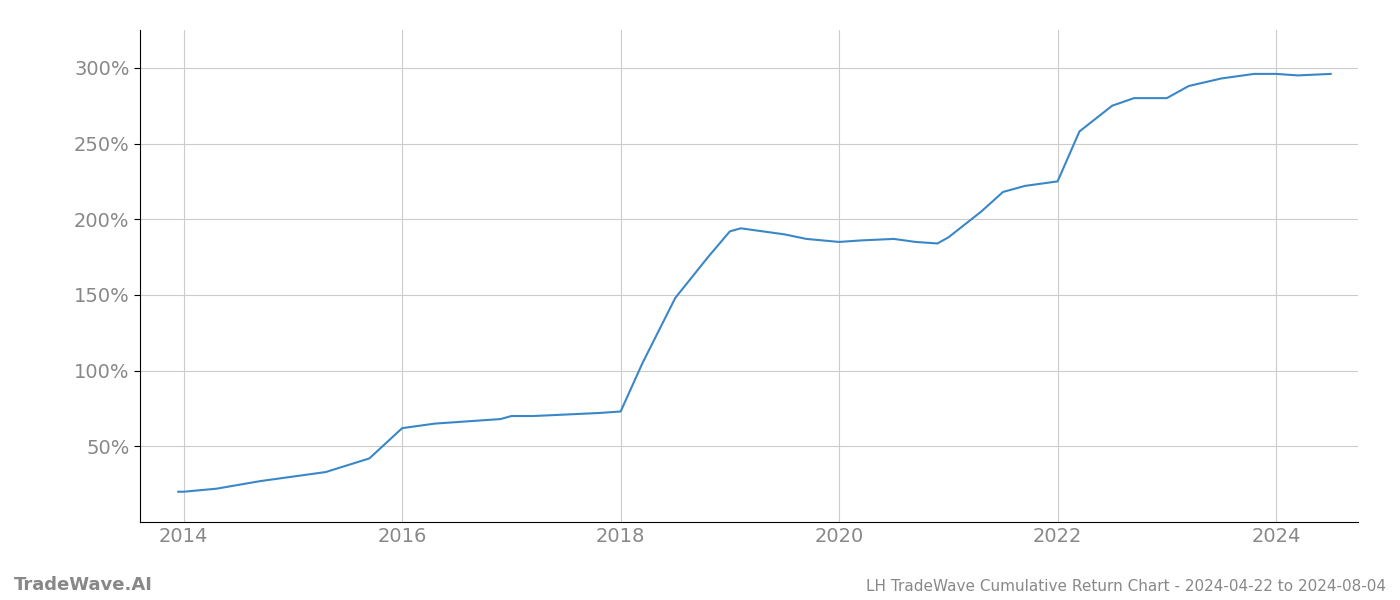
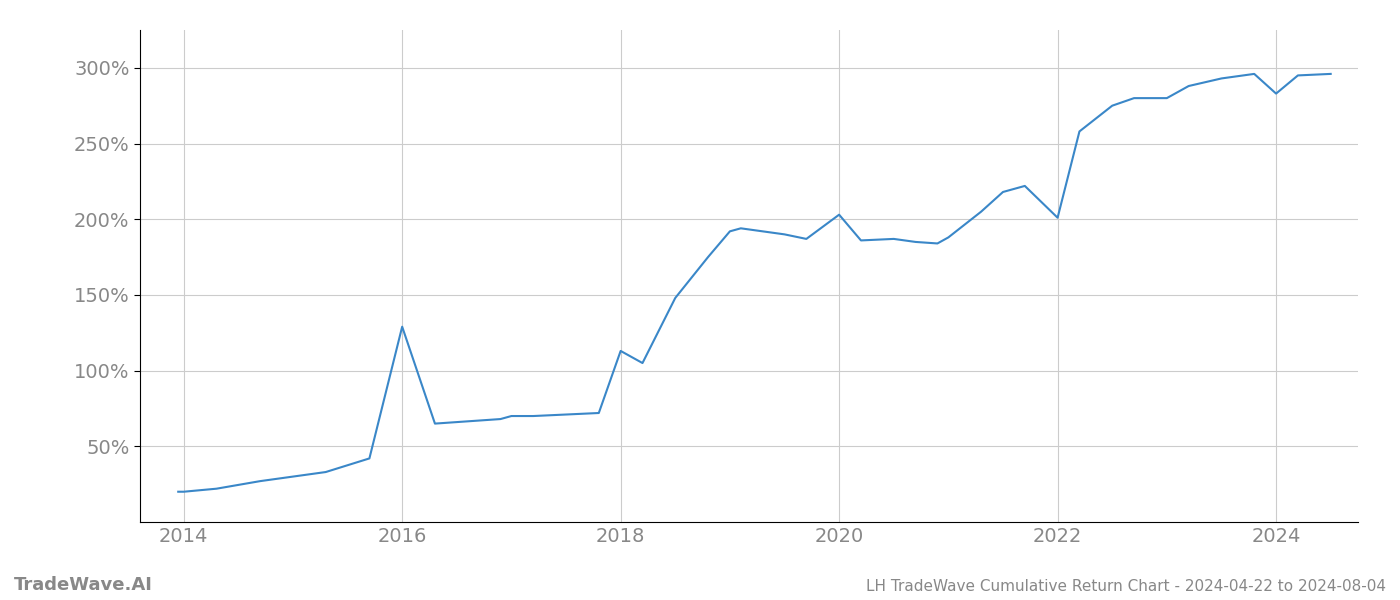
2016: 62% -> 129%
2018: 73% -> 113%
2020: 185% -> 203%
2022: 225% -> 201%
2024: 296% -> 283%
